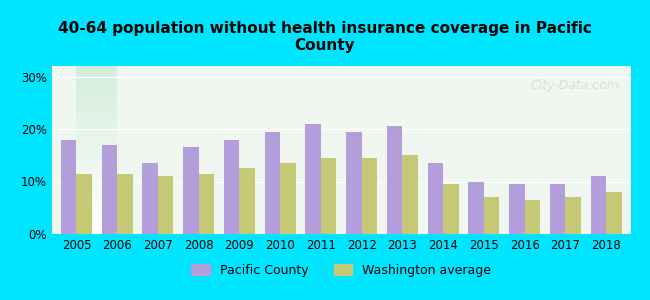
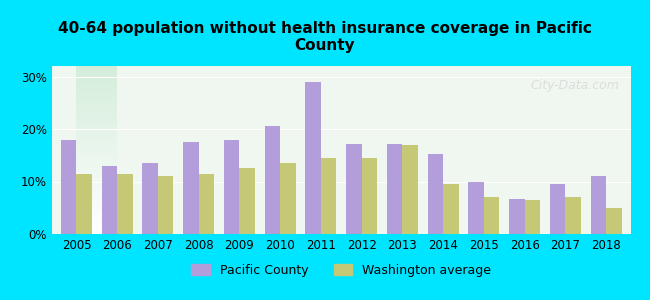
Pacific County/2006: 17.0% -> 13.0%
Pacific County/2008: 16.5% -> 17.6%
Pacific County/2010: 19.5% -> 20.6%
Pacific County/2011: 21.0% -> 29.0%
Pacific County/2012: 19.5% -> 17.2%
Pacific County/2013: 20.5% -> 17.2%
Washington average/2013: 15.0% -> 17.0%
Pacific County/2014: 13.5% -> 15.2%
Pacific County/2016: 9.5% -> 6.6%
Washington average/2018: 8.0% -> 5.0%
